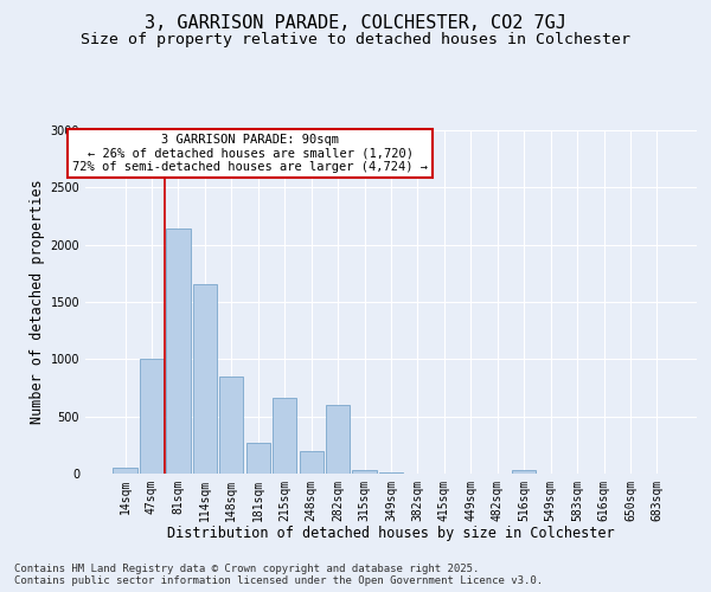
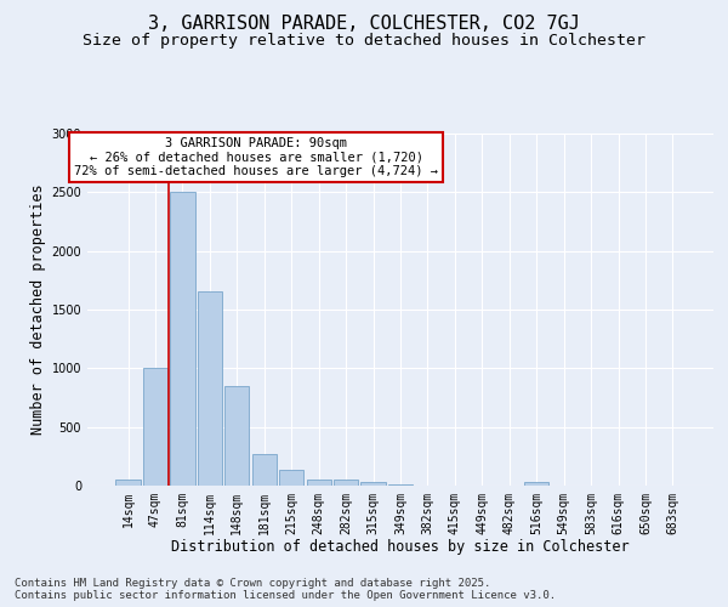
81sqm: 2140 -> 2500
215sqm: 660 -> 130
248sqm: 200 -> 60
282sqm: 600 -> 60
